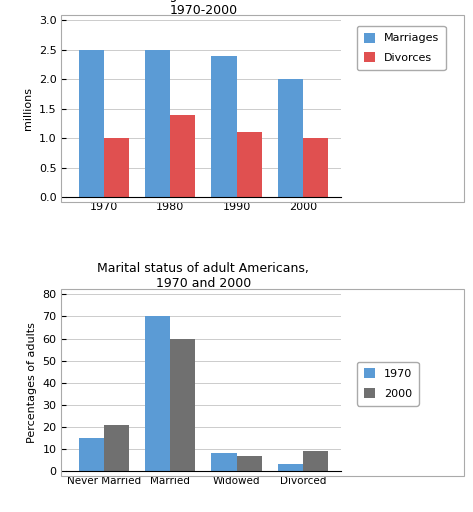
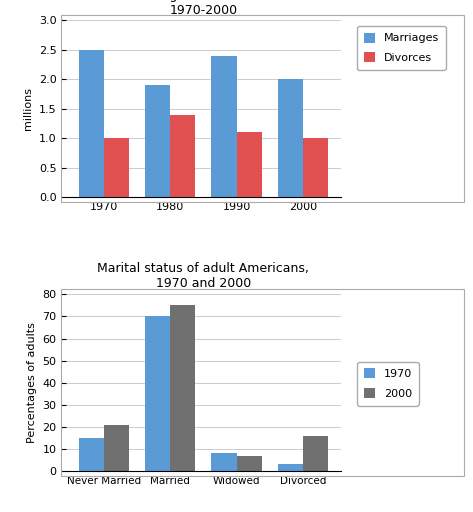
Marriages/1980: 2.5 -> 1.9
Marital status of adult Americans, 1970 and 2000/2000/Married: 60 -> 75
Marital status of adult Americans, 1970 and 2000/2000/Divorced: 9 -> 16
